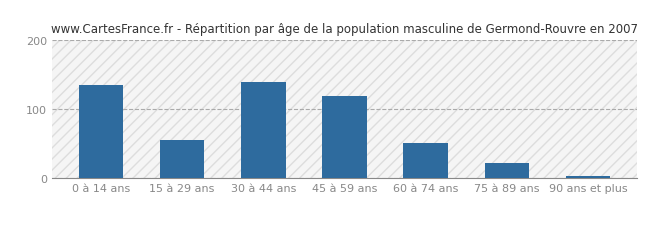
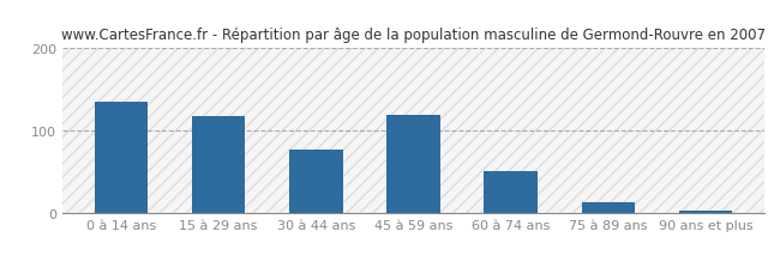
15 à 29 ans: 55 -> 118
30 à 44 ans: 140 -> 78
75 à 89 ans: 22 -> 14
